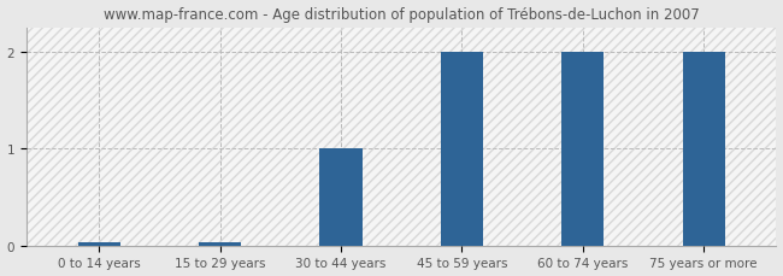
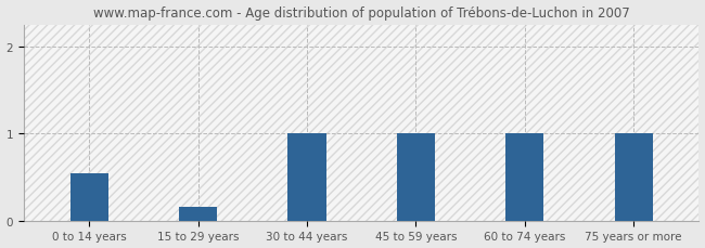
0 to 14 years: 0.04 -> 0.54
15 to 29 years: 0.04 -> 0.16
45 to 59 years: 2.00 -> 1.00
60 to 74 years: 2.00 -> 1.00
75 years or more: 2.00 -> 1.00
